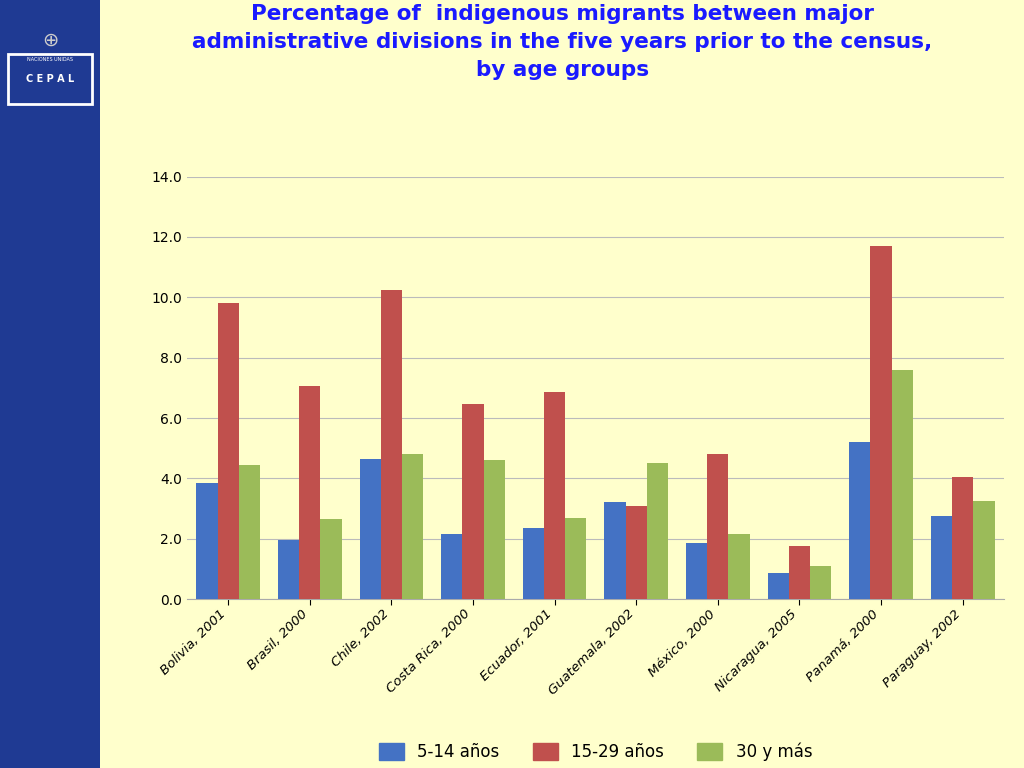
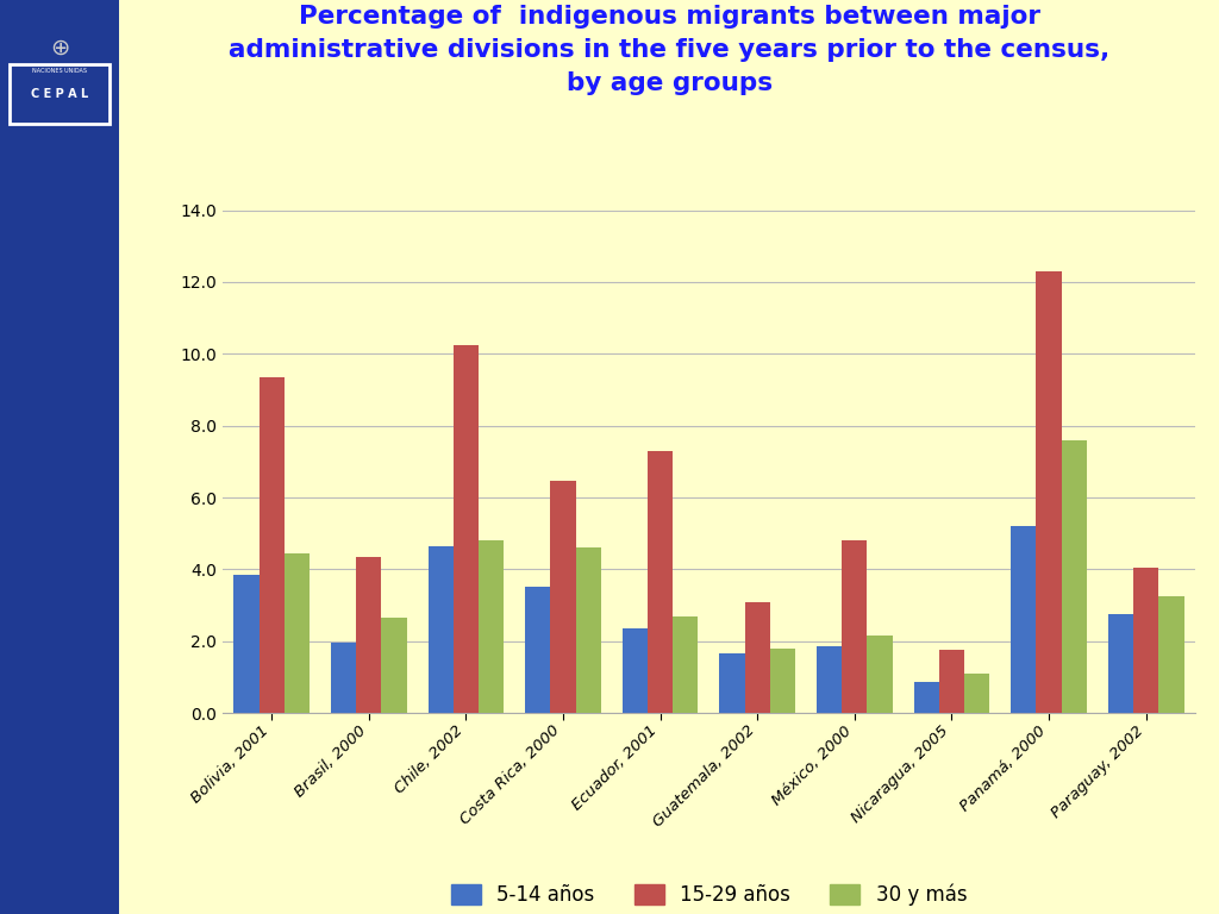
15-29 años/Bolivia, 2001: 9.80 -> 9.35
15-29 años/Brasil, 2000: 7.05 -> 4.35
5-14 años/Costa Rica, 2000: 2.15 -> 3.50
15-29 años/Ecuador, 2001: 6.85 -> 7.30
5-14 años/Guatemala, 2002: 3.20 -> 1.65
30 y más/Guatemala, 2002: 4.50 -> 1.80
15-29 años/Panamá, 2000: 11.70 -> 12.30
